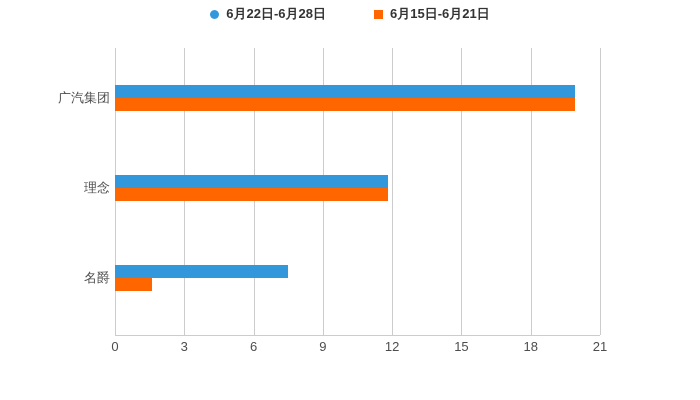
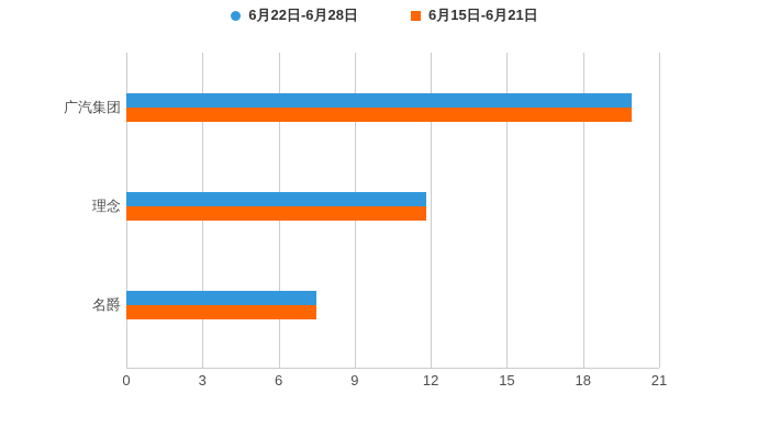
6月15日-6月21日/名爵: 1.6 -> 7.5
